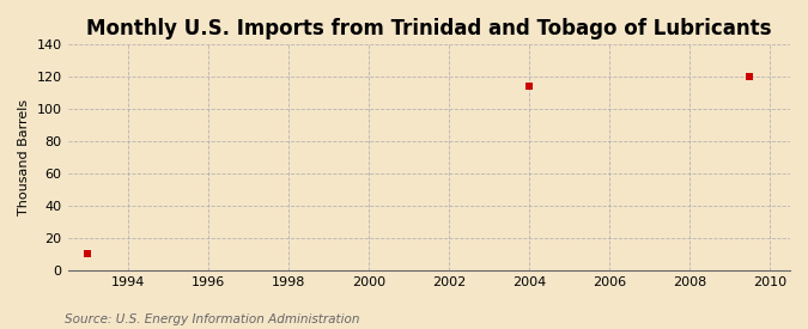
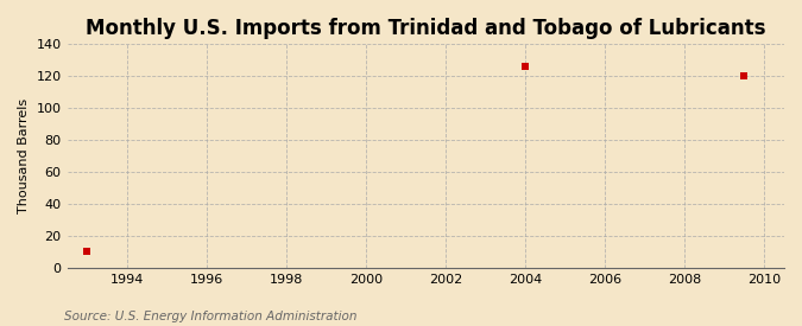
2004: 114 -> 126
